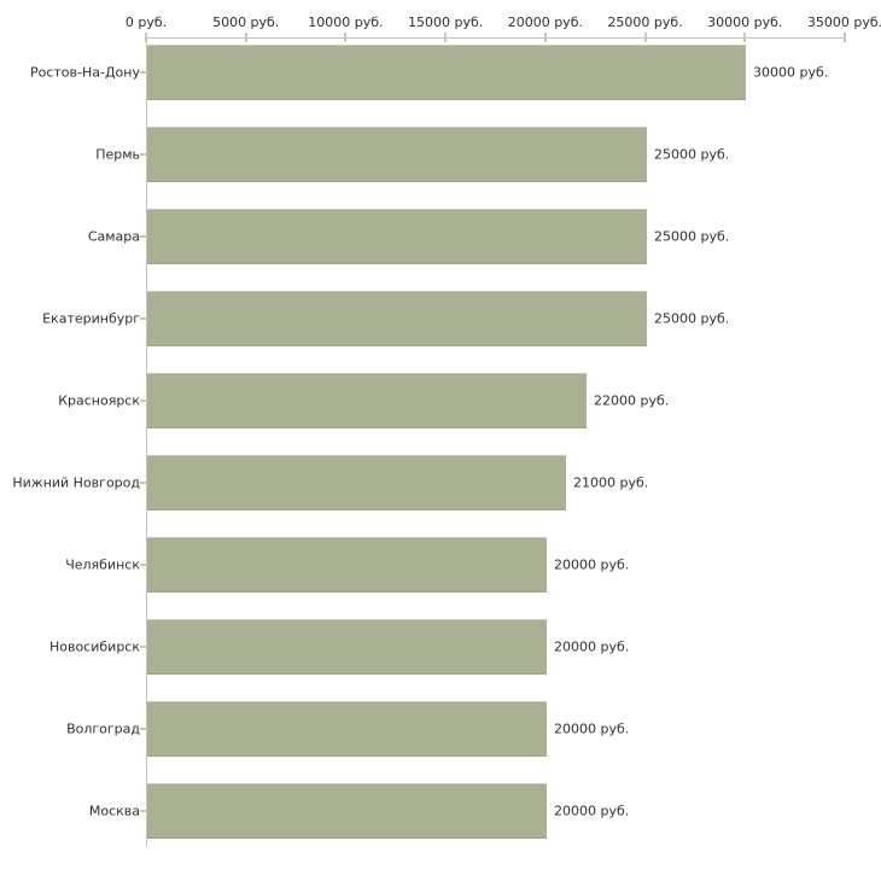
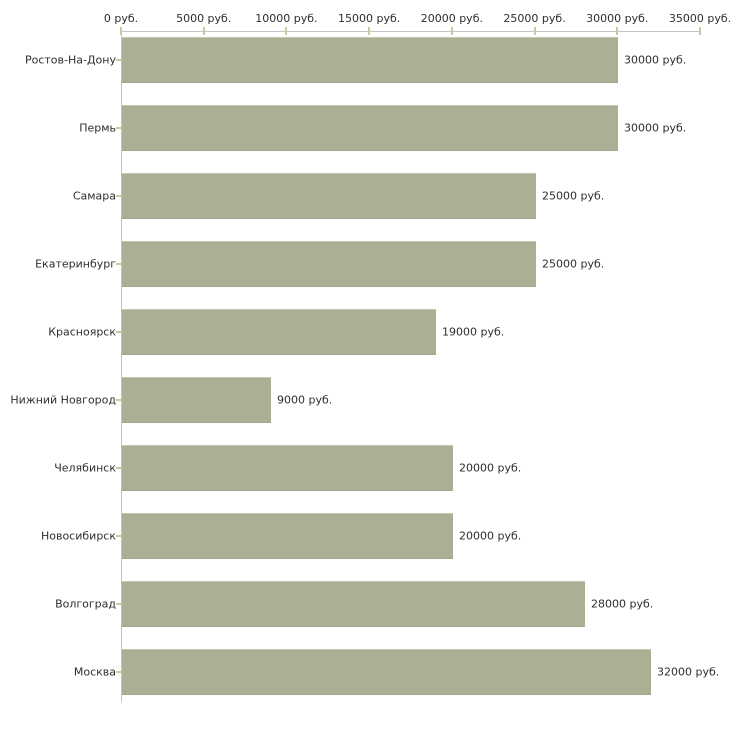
Пермь: 25000 -> 30000
Красноярск: 22000 -> 19000
Нижний Новгород: 21000 -> 9000
Волгоград: 20000 -> 28000
Москва: 20000 -> 32000
